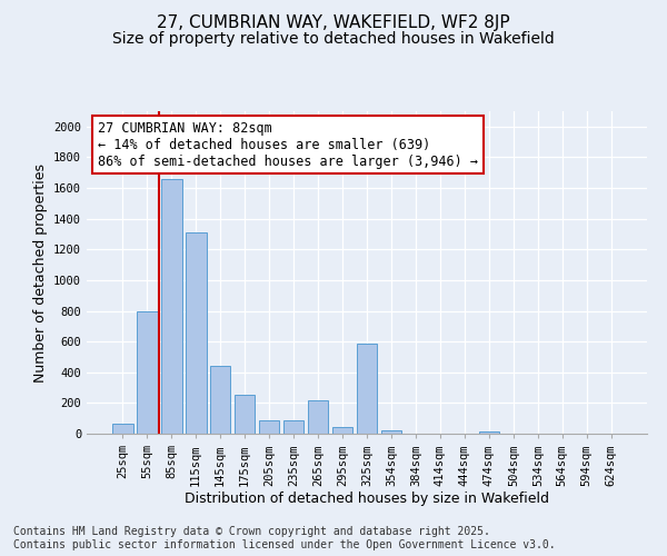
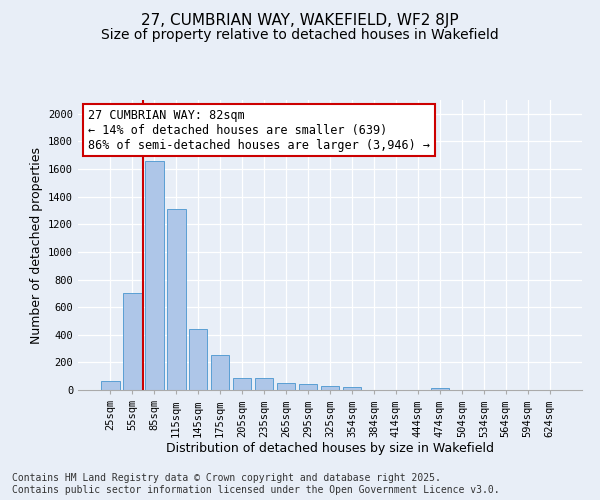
55sqm: 800 -> 700
265sqm: 220 -> 50
325sqm: 590 -> 30
